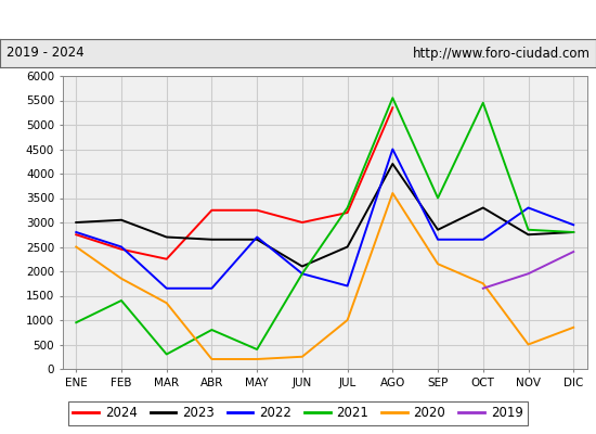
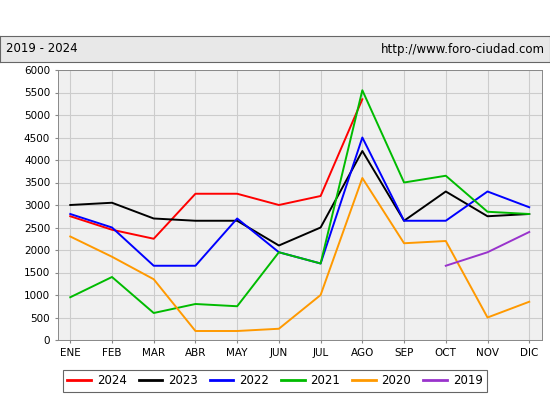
2020/ENE: 2500 -> 2300
2021/MAR: 300 -> 600
2021/MAY: 400 -> 750
2021/JUL: 3300 -> 1700
2023/SEP: 2850 -> 2650
2021/OCT: 5450 -> 3650
2020/OCT: 1750 -> 2200
